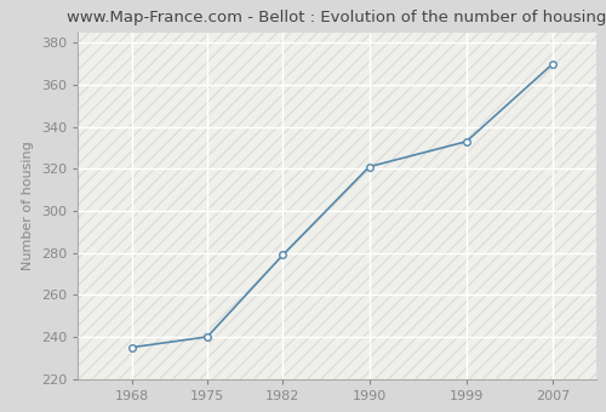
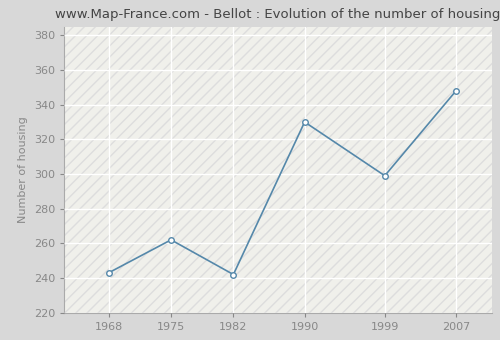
1968: 235 -> 243
1975: 240 -> 262
1982: 279 -> 242
1990: 321 -> 330
1999: 333 -> 299
2007: 370 -> 348
